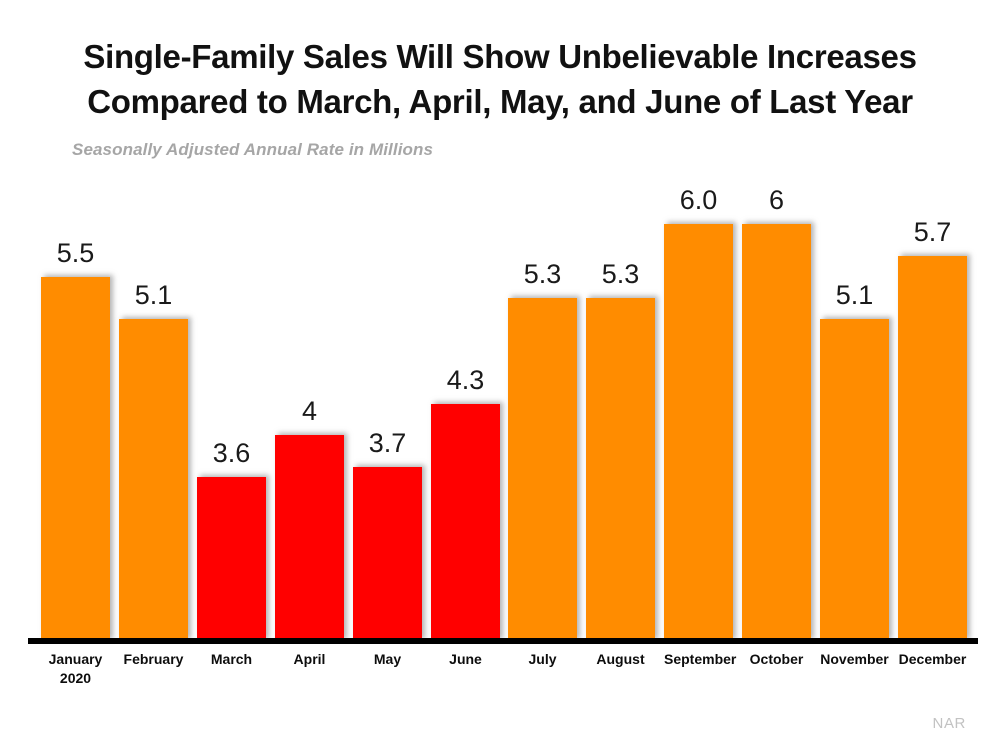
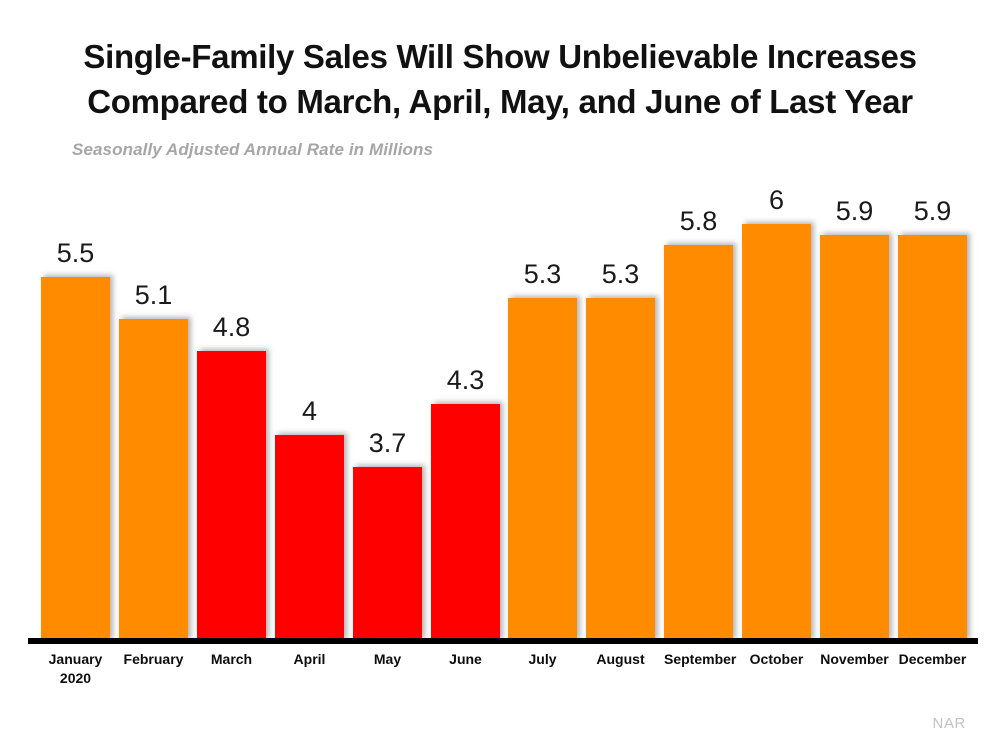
March: 3.6 -> 4.8
September: 6.0 -> 5.8
November: 5.1 -> 5.9
December: 5.7 -> 5.9
